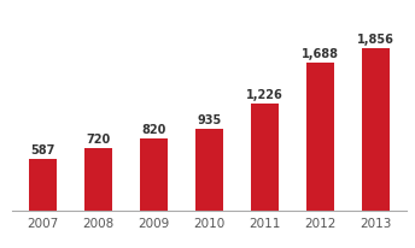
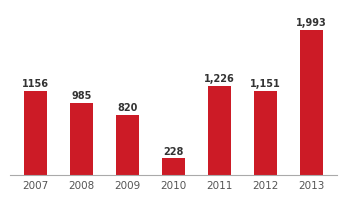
2007: 587 -> 1156
2008: 720 -> 985
2010: 935 -> 228
2012: 1,688 -> 1,151
2013: 1,856 -> 1,993
